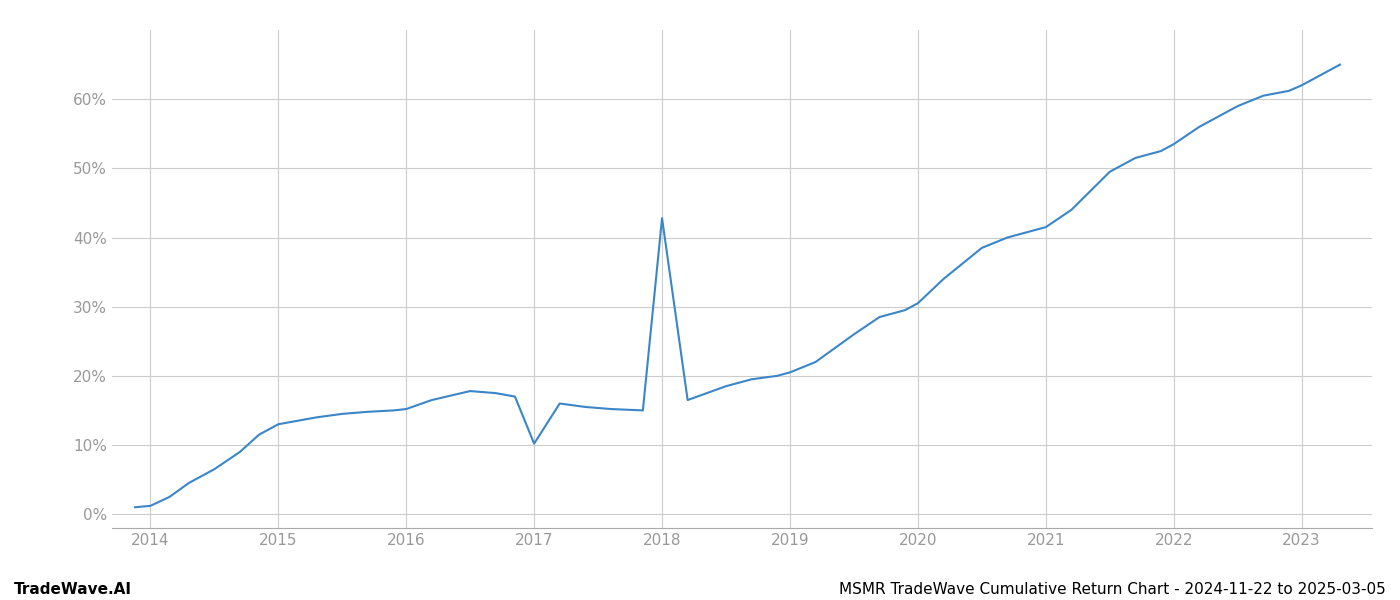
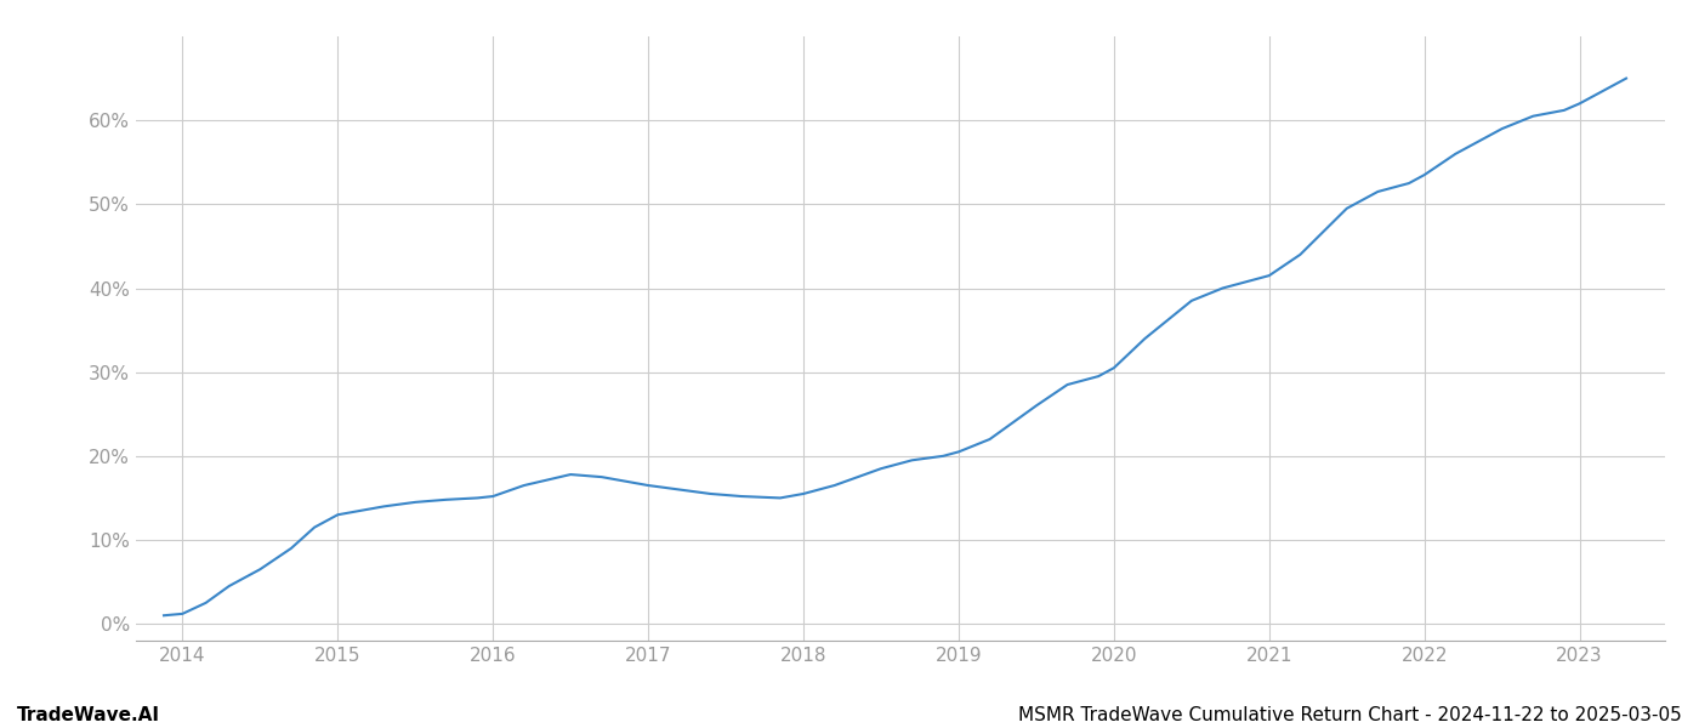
2017: 10.2% -> 16.5%
2018: 42.8% -> 15.5%
